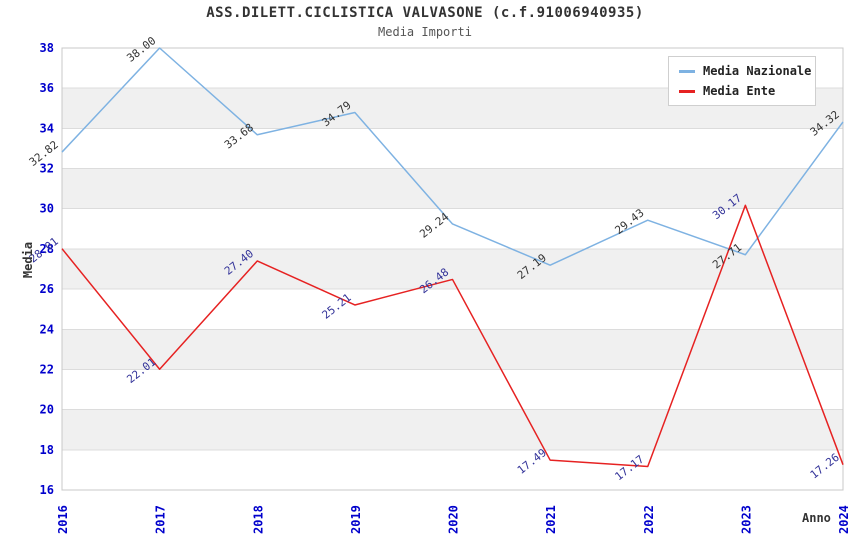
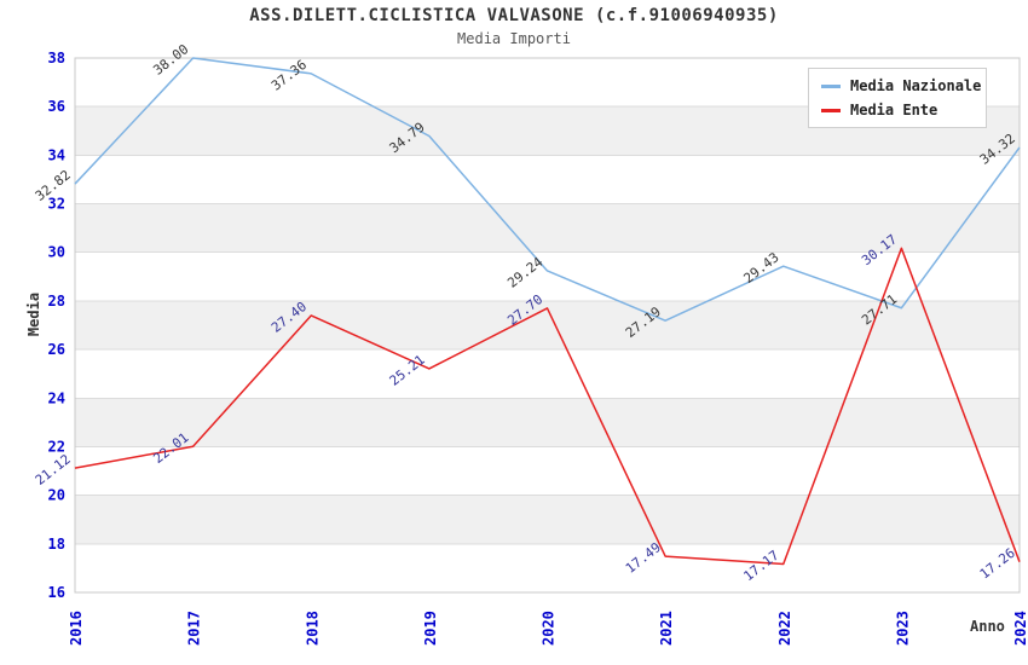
Media Ente/2016: 28.01 -> 21.12
Media Nazionale/2018: 33.68 -> 37.36
Media Ente/2020: 26.48 -> 27.70
